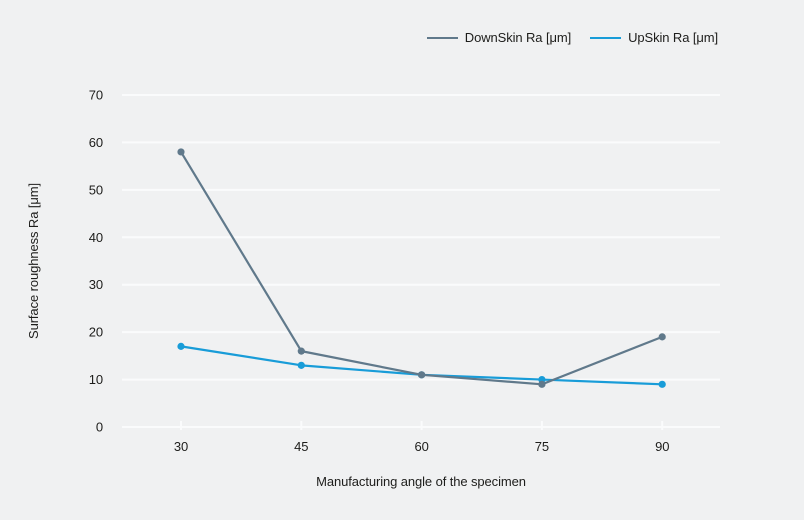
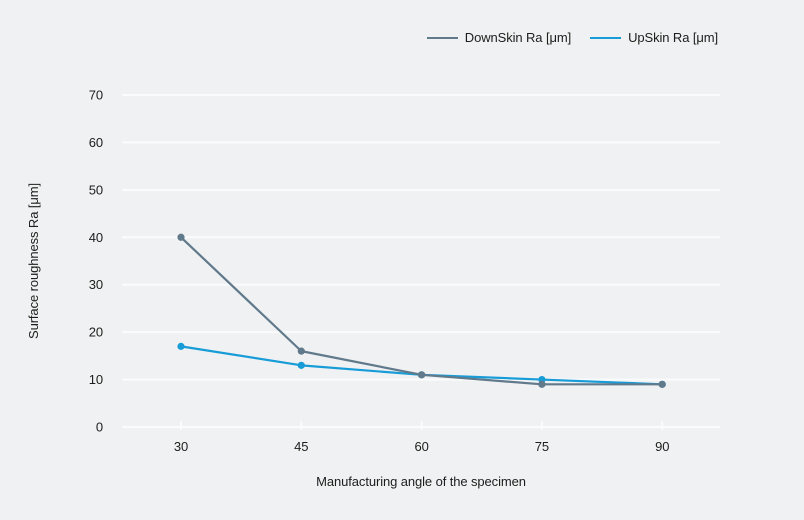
DownSkin Ra [μm]/30: 58 -> 40
DownSkin Ra [μm]/90: 19 -> 9
